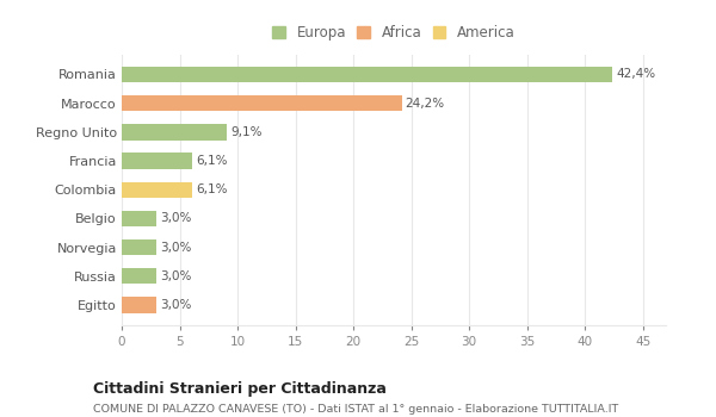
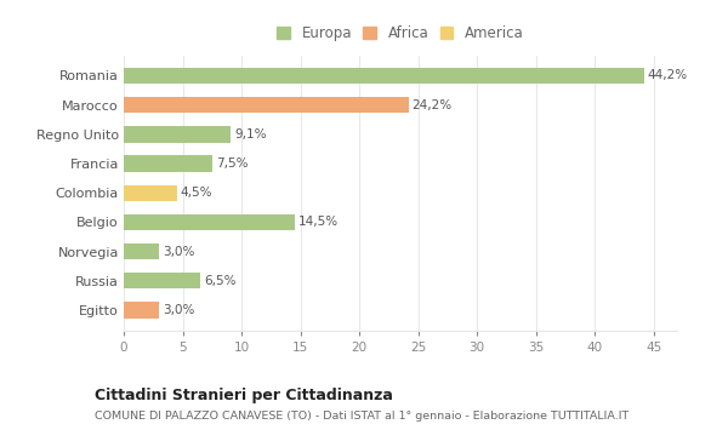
Romania: 42,4% -> 44,2%
Francia: 6,1% -> 7,5%
Colombia: 6,1% -> 4,5%
Belgio: 3,0% -> 14,5%
Russia: 3,0% -> 6,5%
